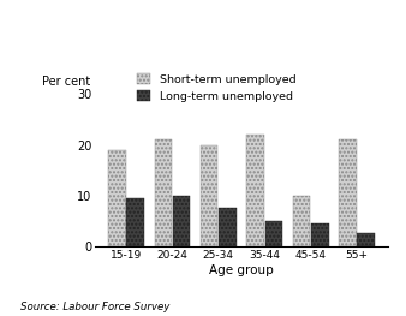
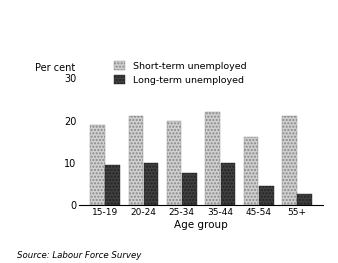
Long-term unemployed/35-44: 5.0 -> 10.0
Short-term unemployed/45-54: 10 -> 16
